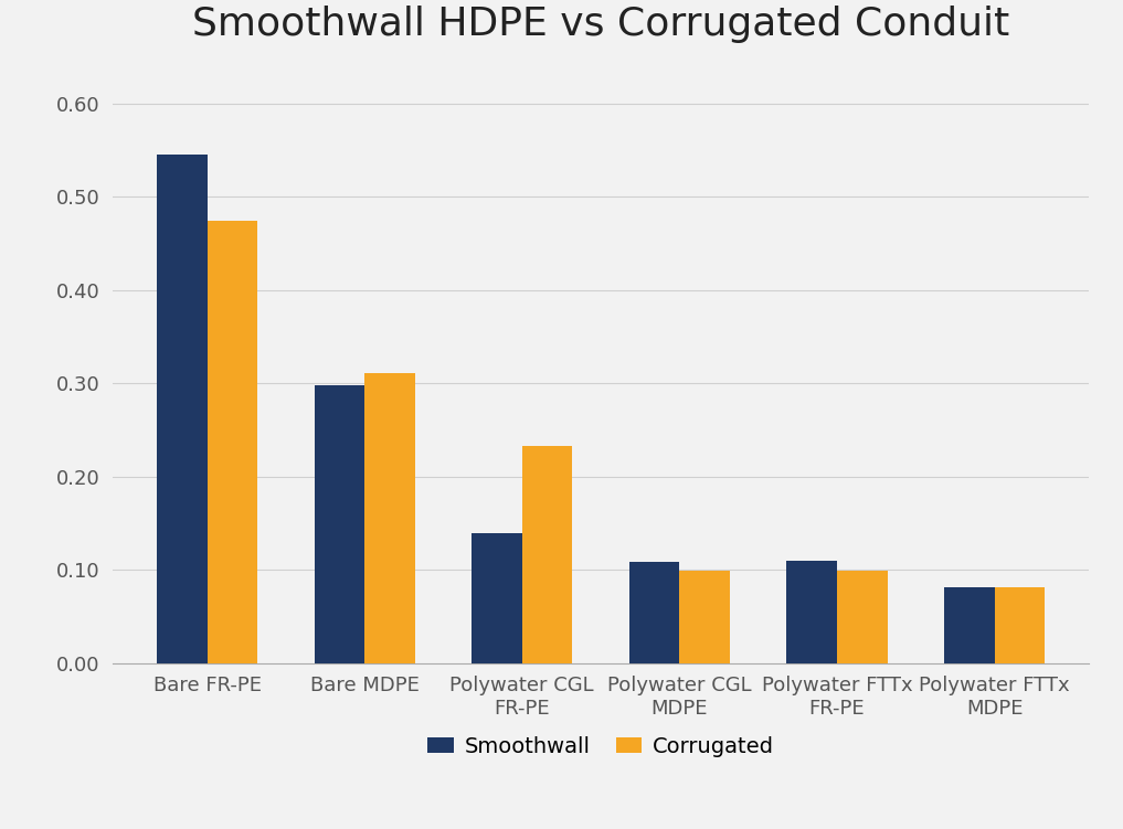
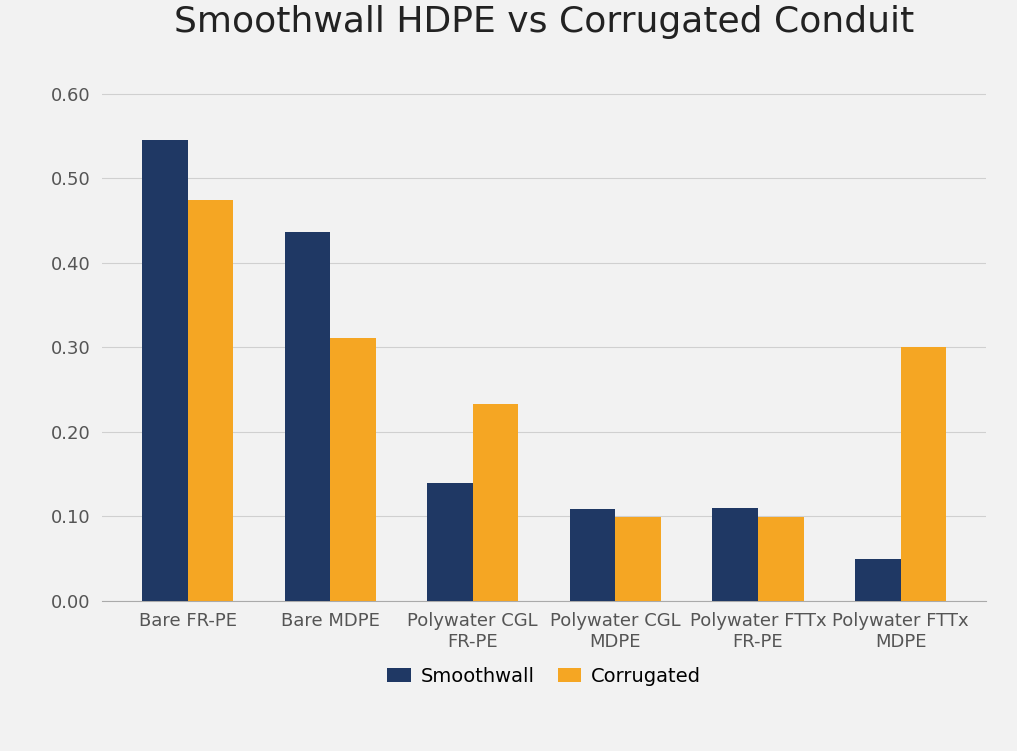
Smoothwall/Bare MDPE: 0.298 -> 0.436
Smoothwall/Polywater FTTx MDPE: 0.081 -> 0.050
Corrugated/Polywater FTTx MDPE: 0.081 -> 0.300
